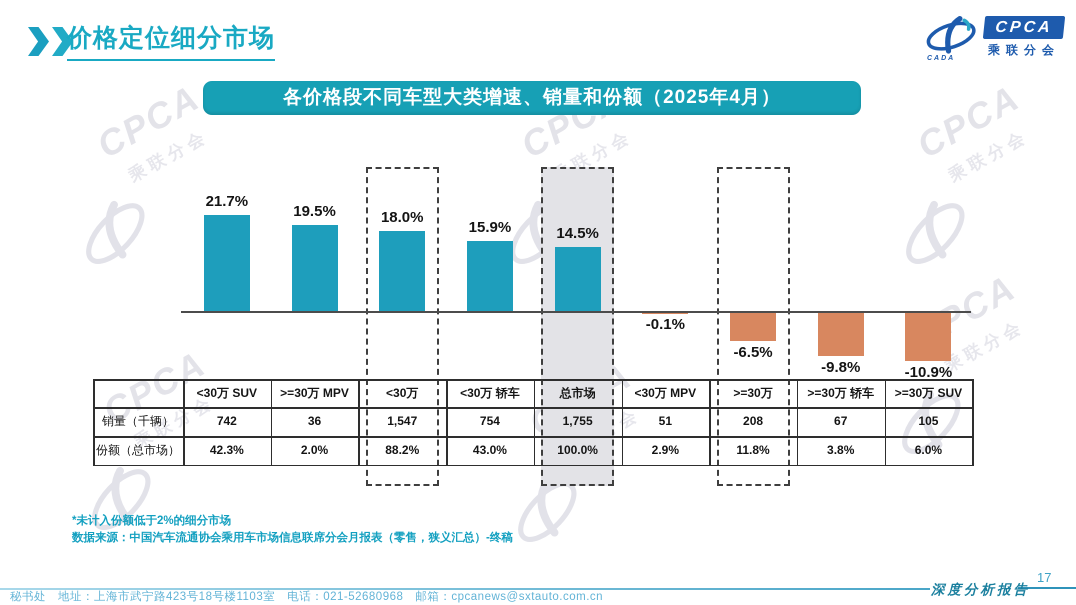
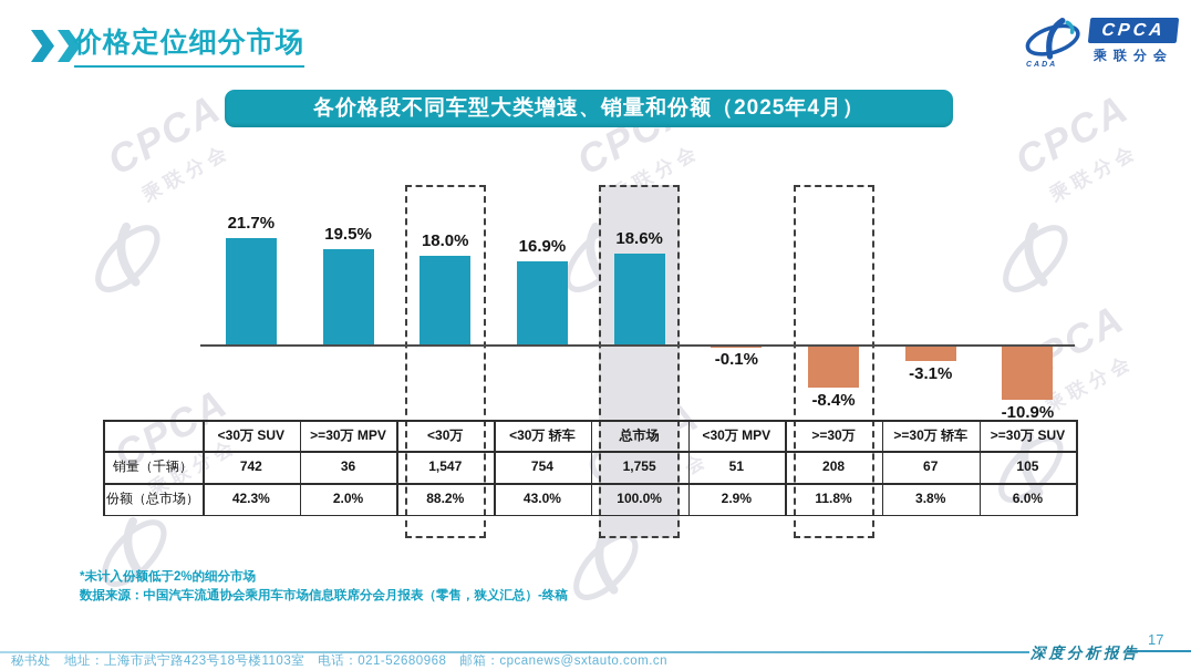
<30万 轿车: 15.9% -> 16.9%
总市场: 14.5% -> 18.6%
>=30万: -6.5% -> -8.4%
>=30万 轿车: -9.8% -> -3.1%
